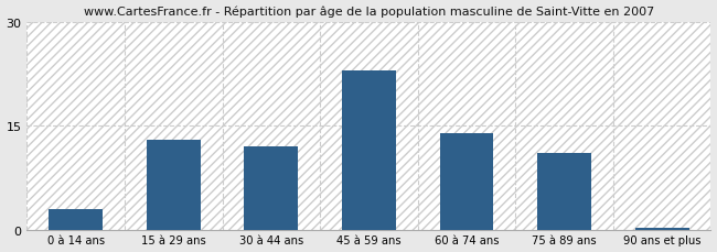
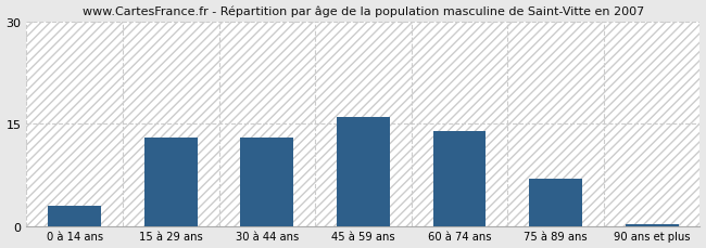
30 à 44 ans: 12.0 -> 13.0
45 à 59 ans: 23.0 -> 16.0
75 à 89 ans: 11.0 -> 7.0
